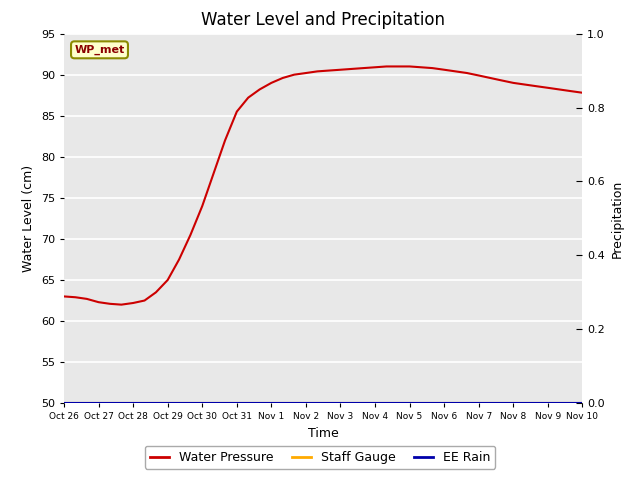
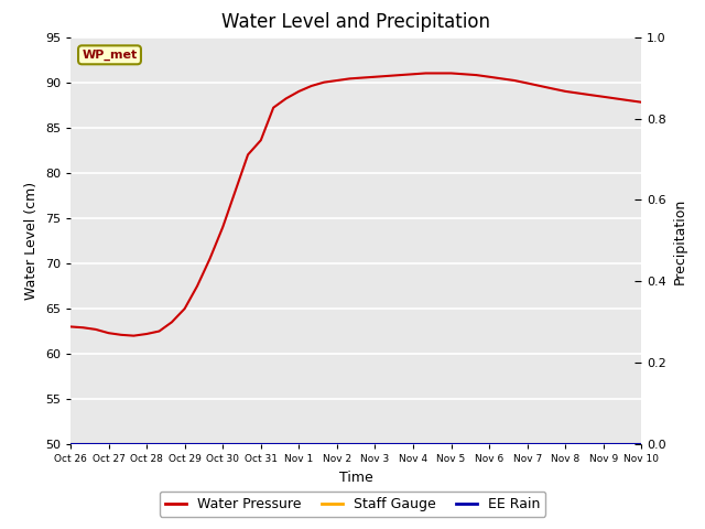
Oct 31: 85.5 -> 83.6
